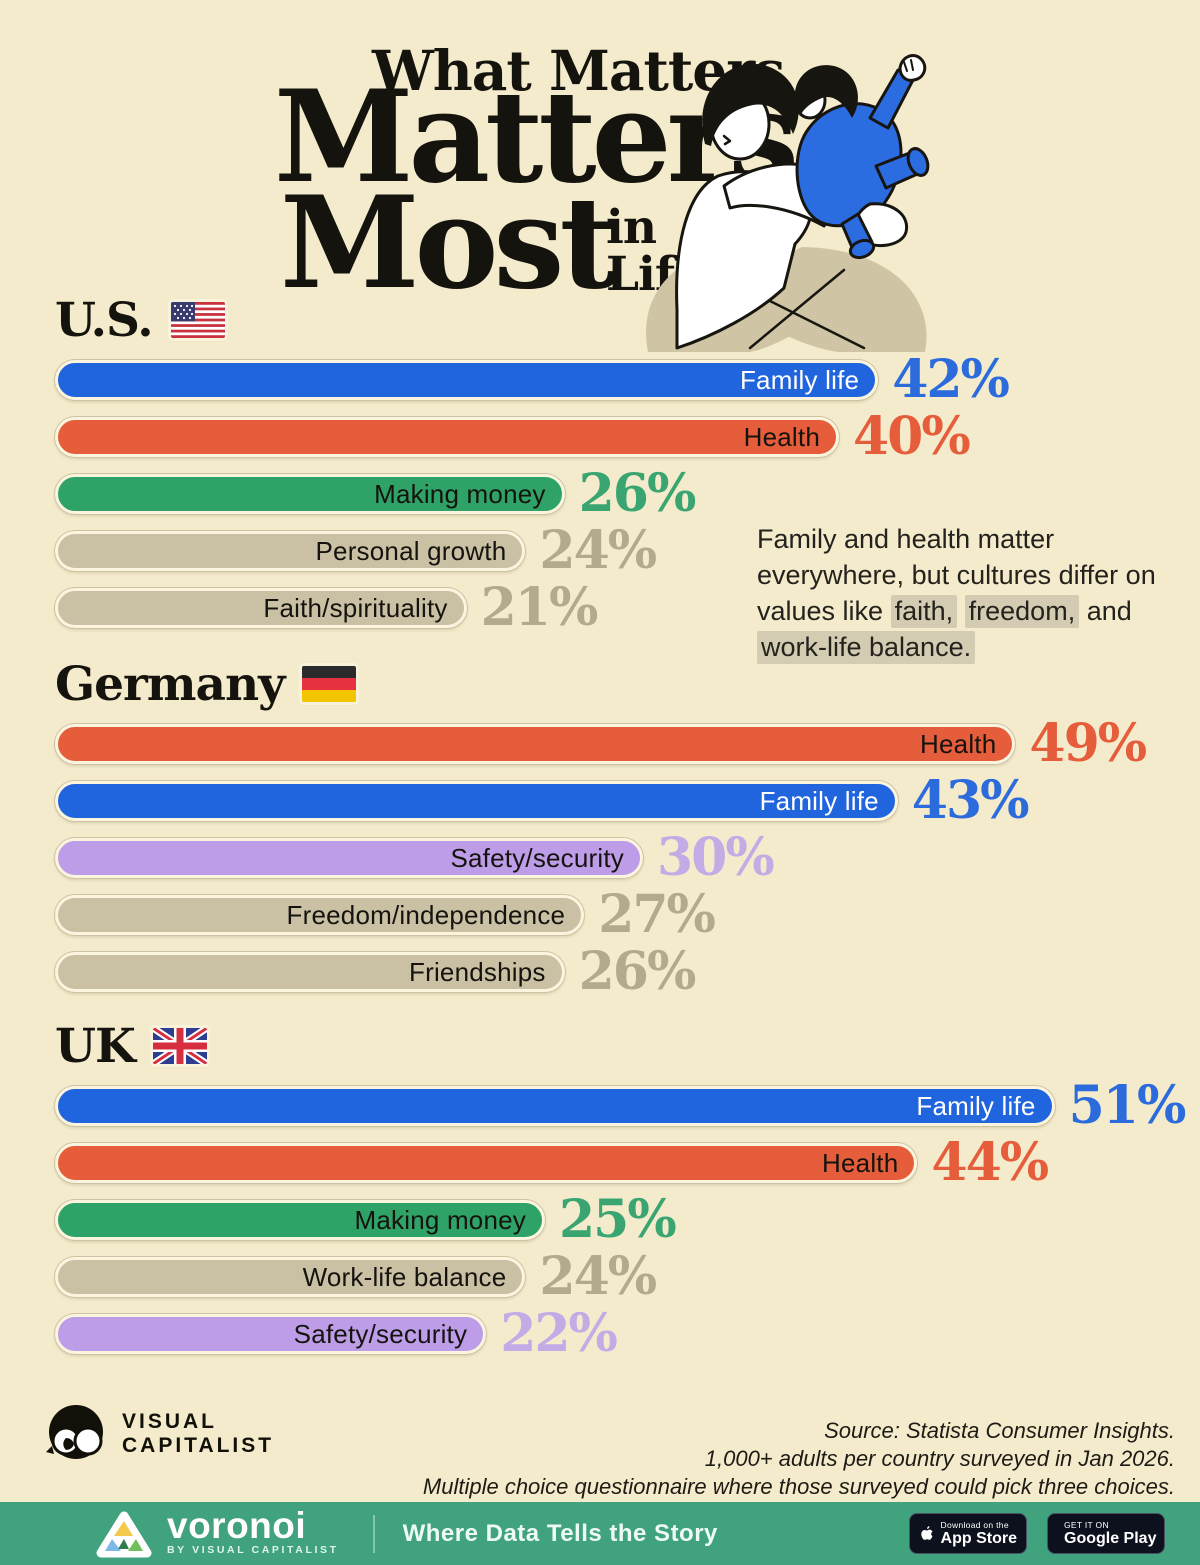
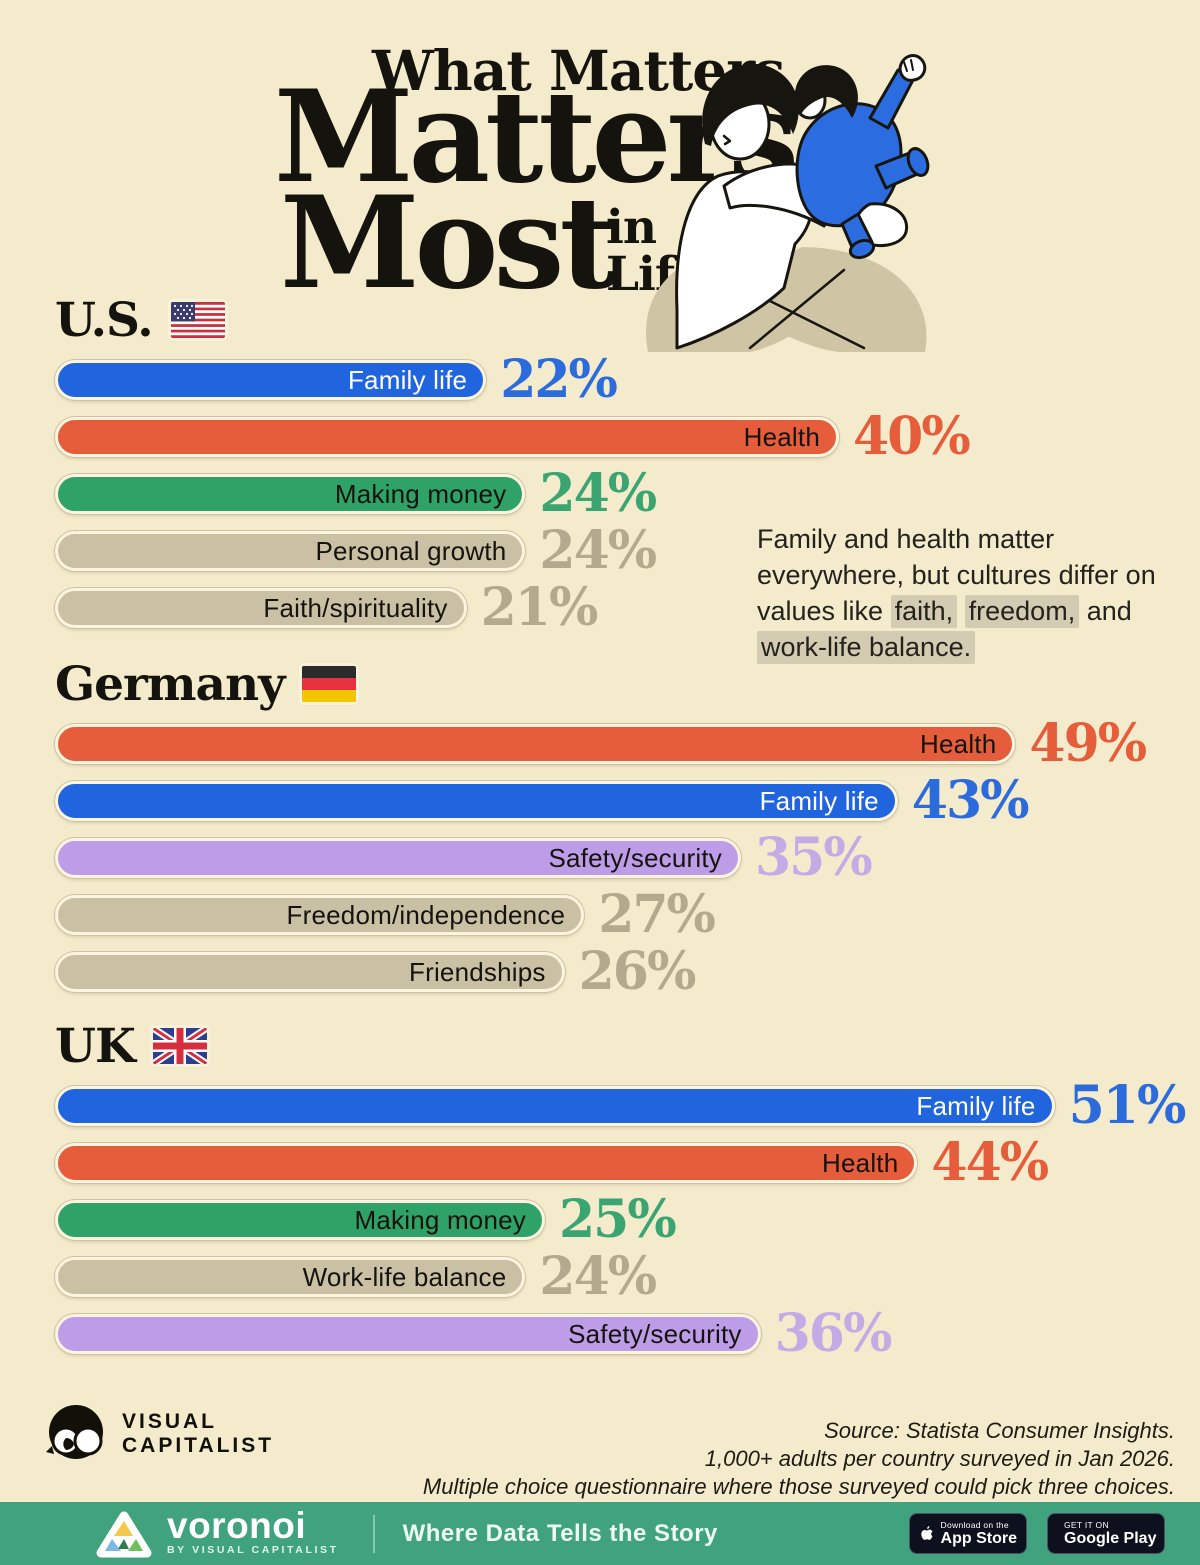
U.S./Family life: 42% -> 22%
U.S./Making money: 26% -> 24%
Germany/Safety/security: 30% -> 35%
UK/Safety/security: 22% -> 36%
